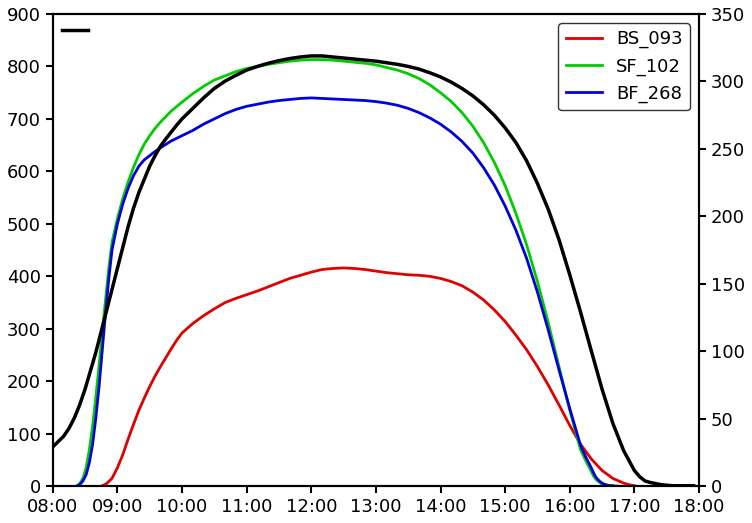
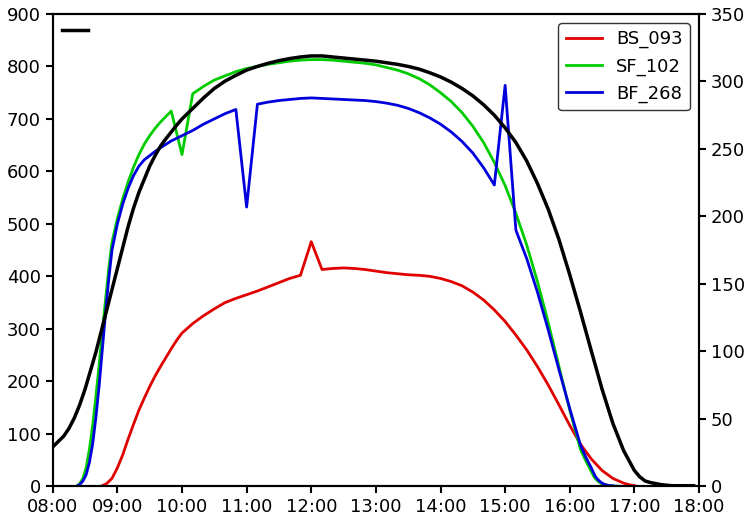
SF_102/10:00: 732 -> 632
BF_268/11:00: 724 -> 532
BS_093/12:00: 408 -> 466
BF_268/15:00: 534 -> 764
